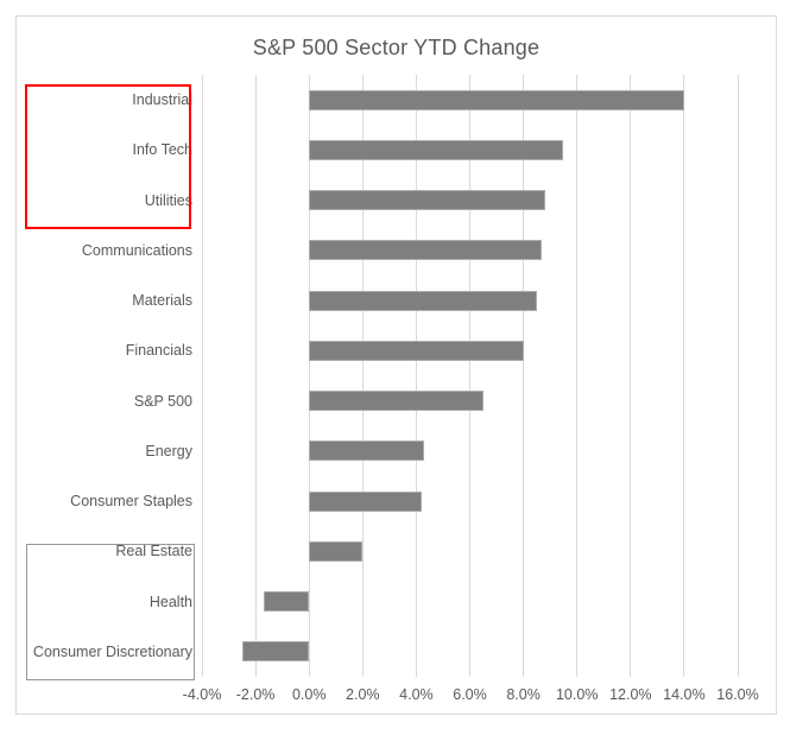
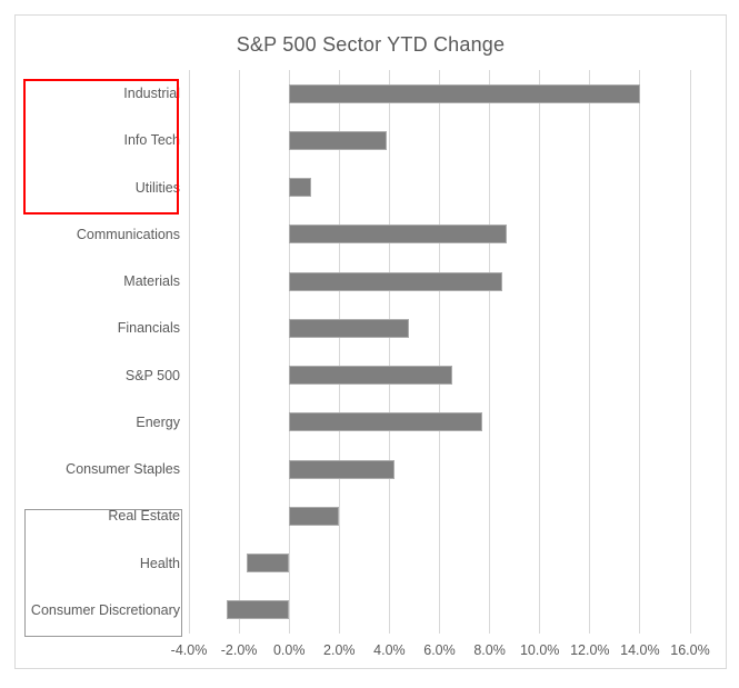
Info Tech: 9.5% -> 3.9%
Utilities: 8.8% -> 0.9%
Financials: 8.0% -> 4.8%
Energy: 4.3% -> 7.7%
